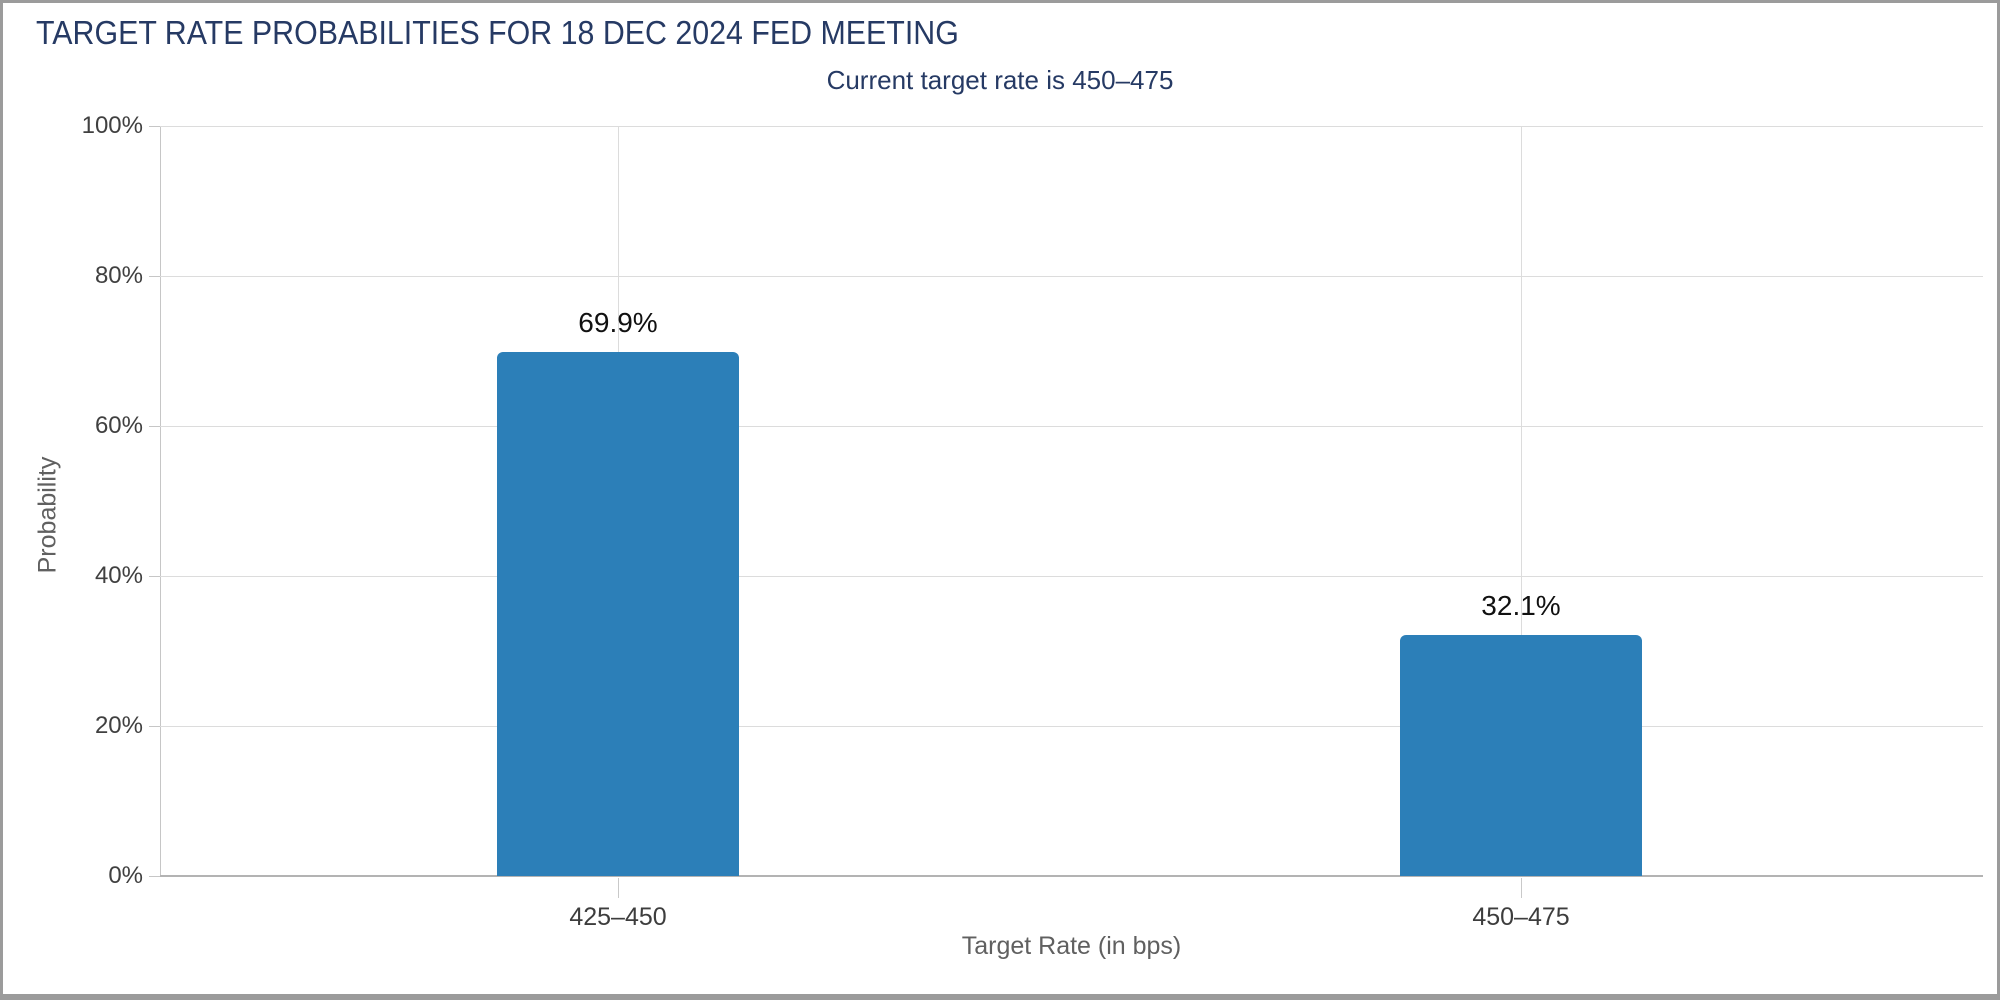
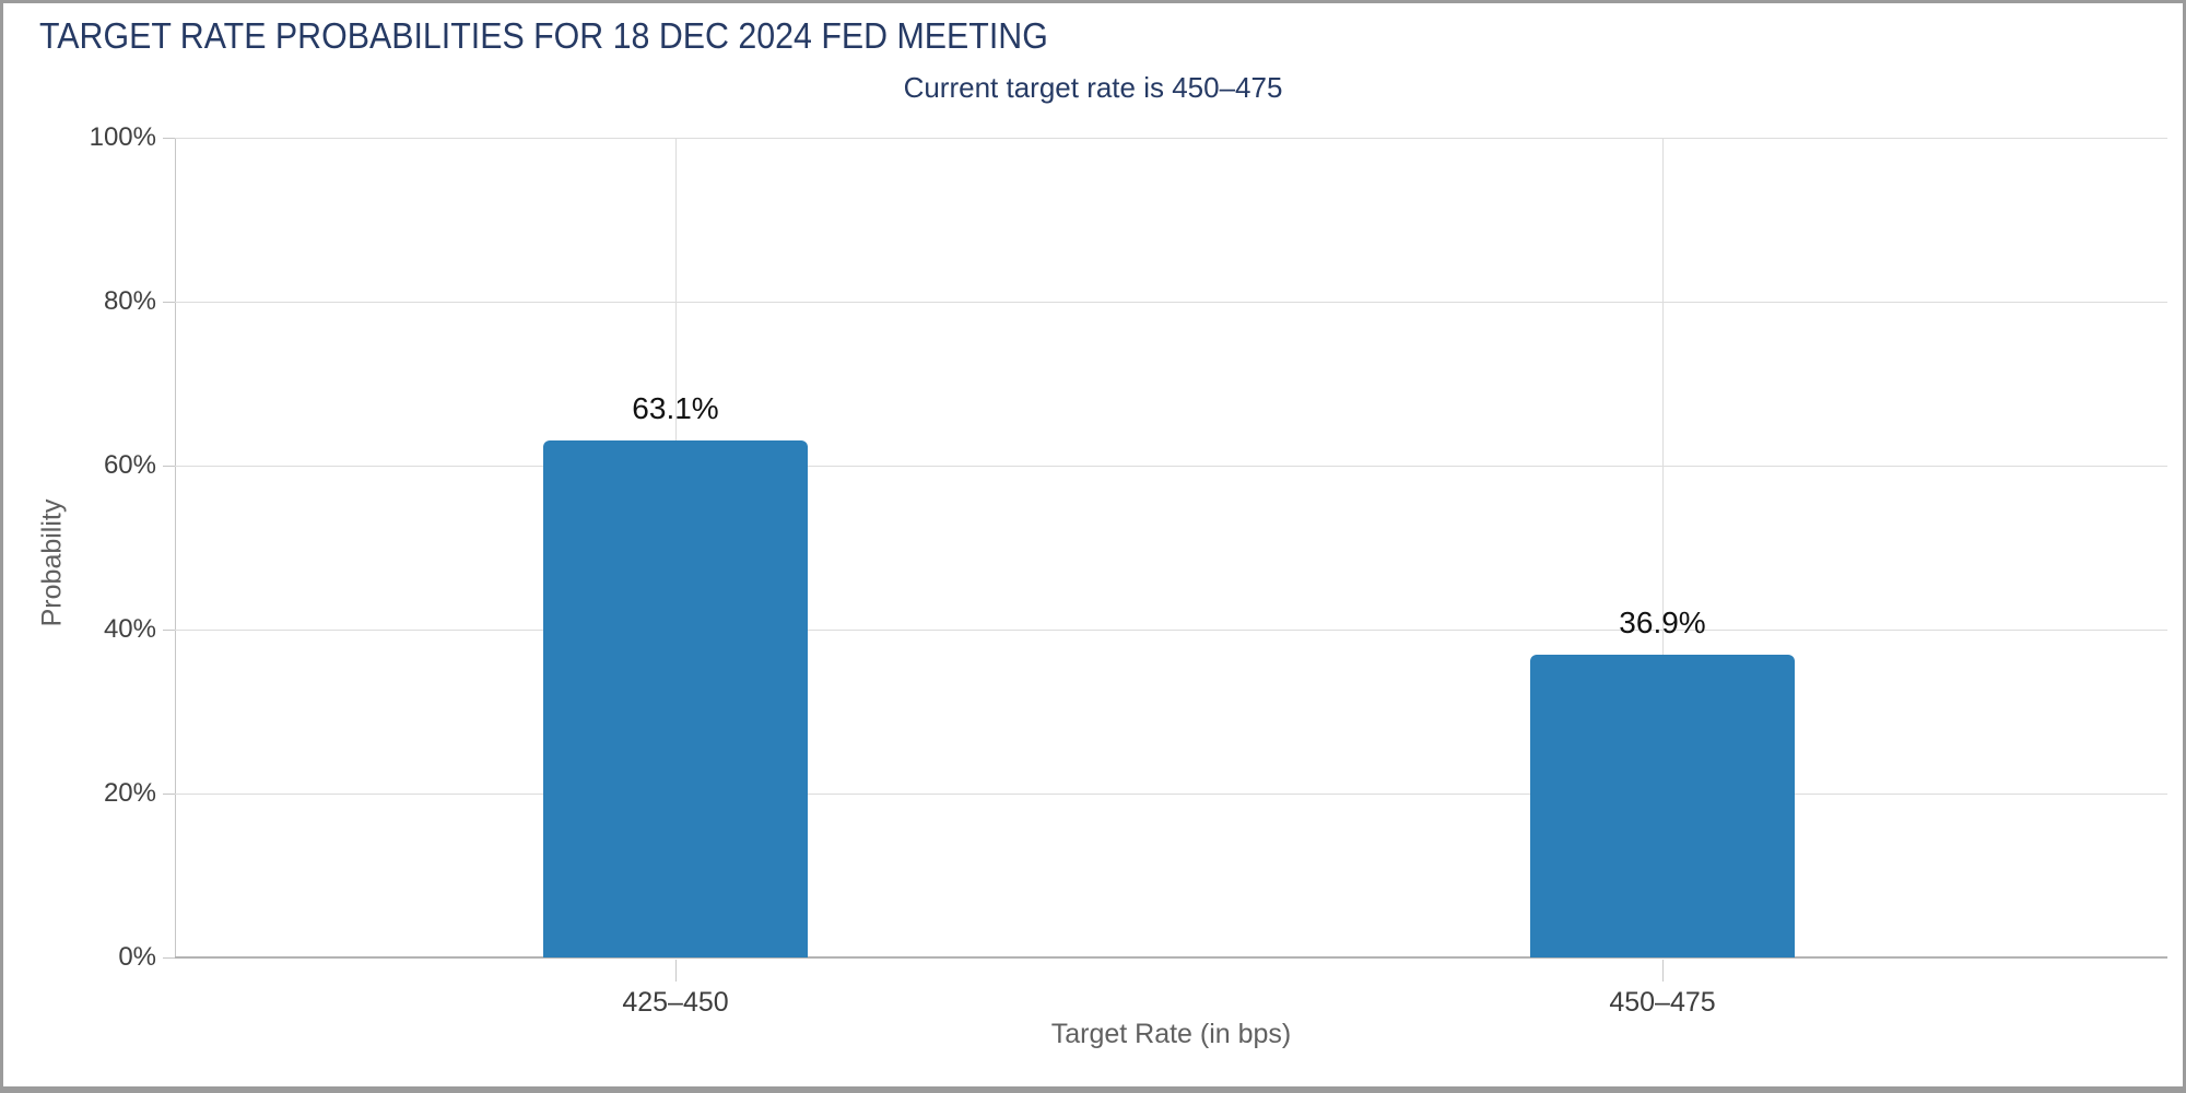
425–450: 69.9% -> 63.1%
450–475: 32.1% -> 36.9%
